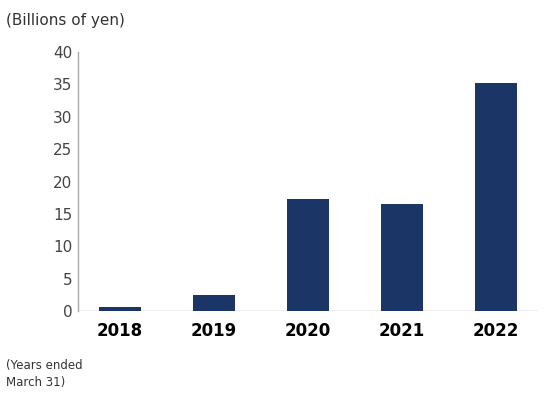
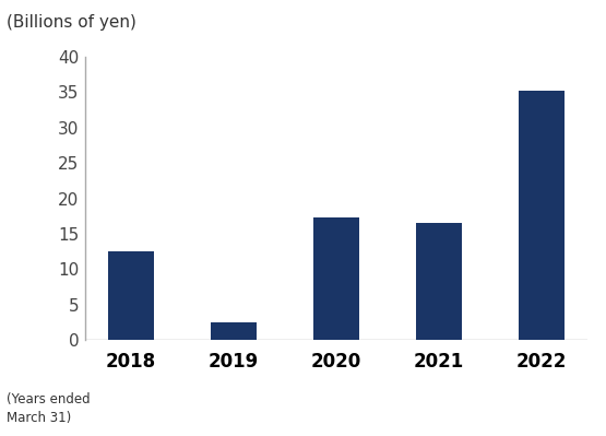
2018: 0.6 -> 12.6
